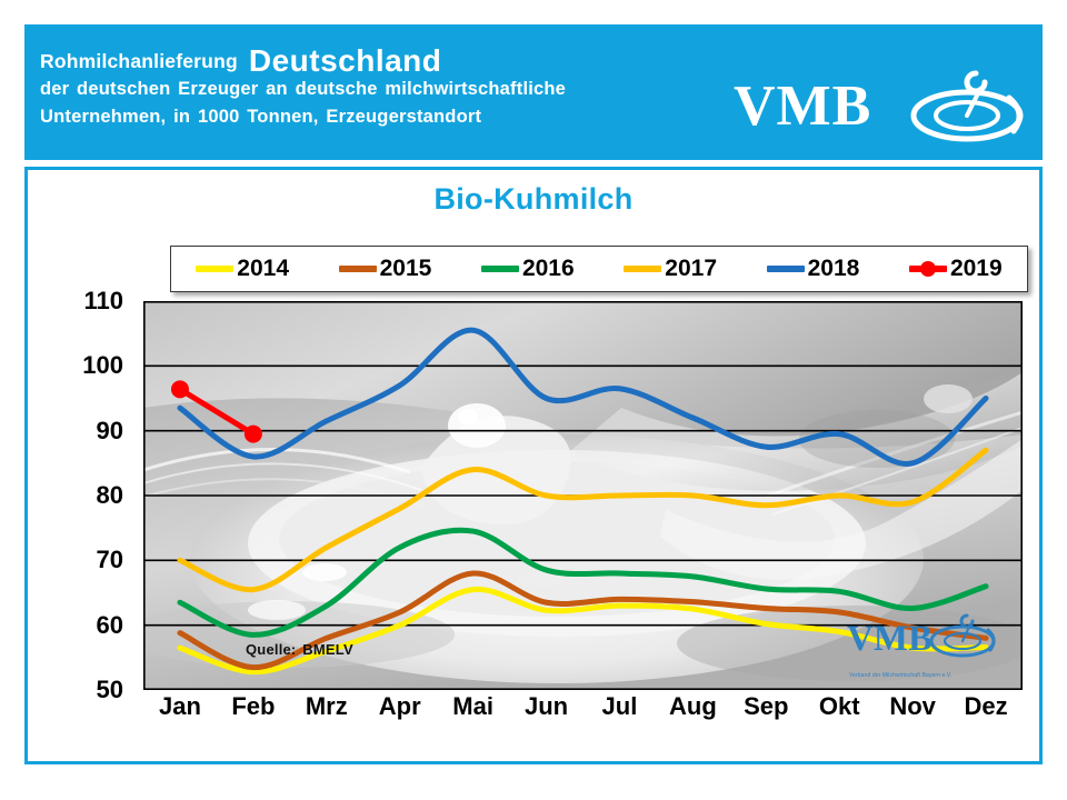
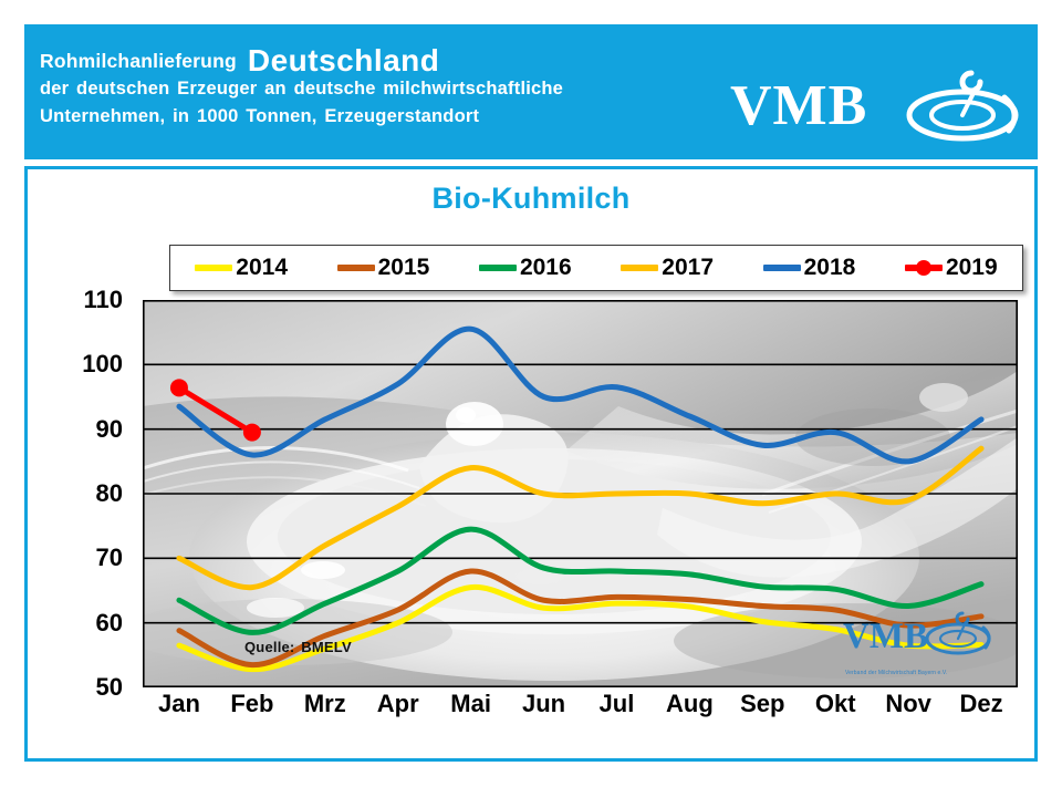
2016/Apr: 72 -> 68
2015/Dez: 58 -> 61
2018/Dez: 95 -> 92
